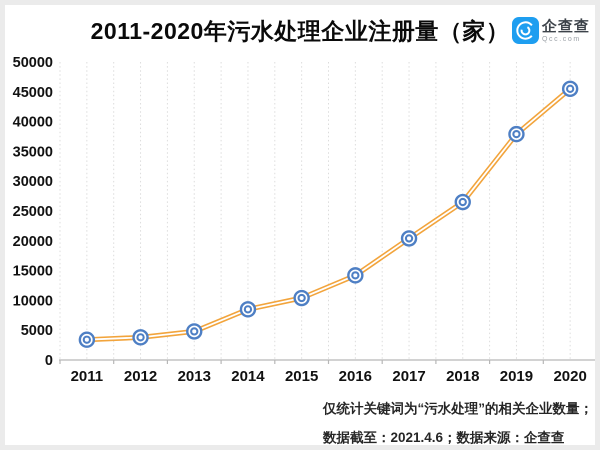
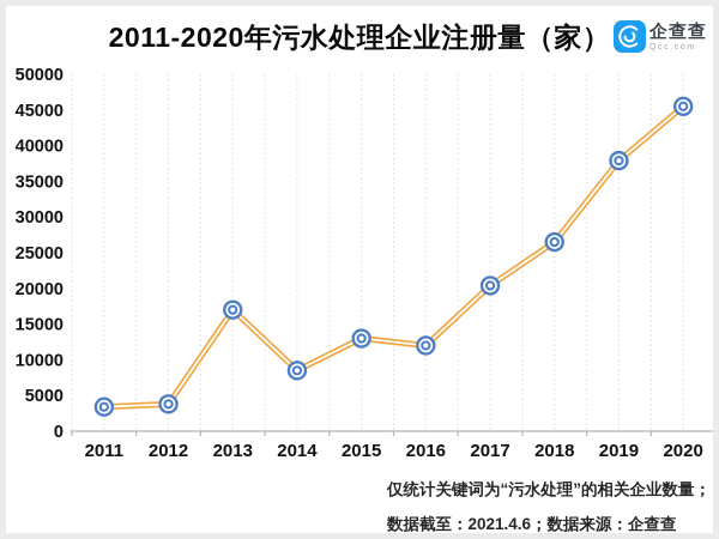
2013: 5000 -> 17000
2015: 10000 -> 13000
2016: 14000 -> 12000
